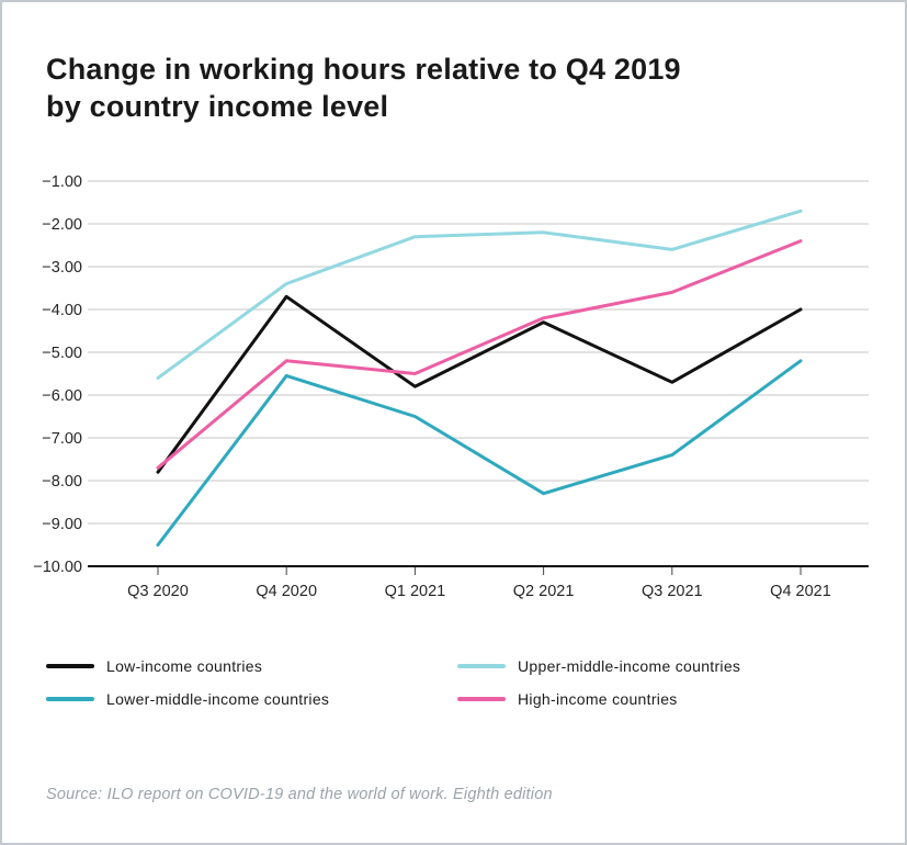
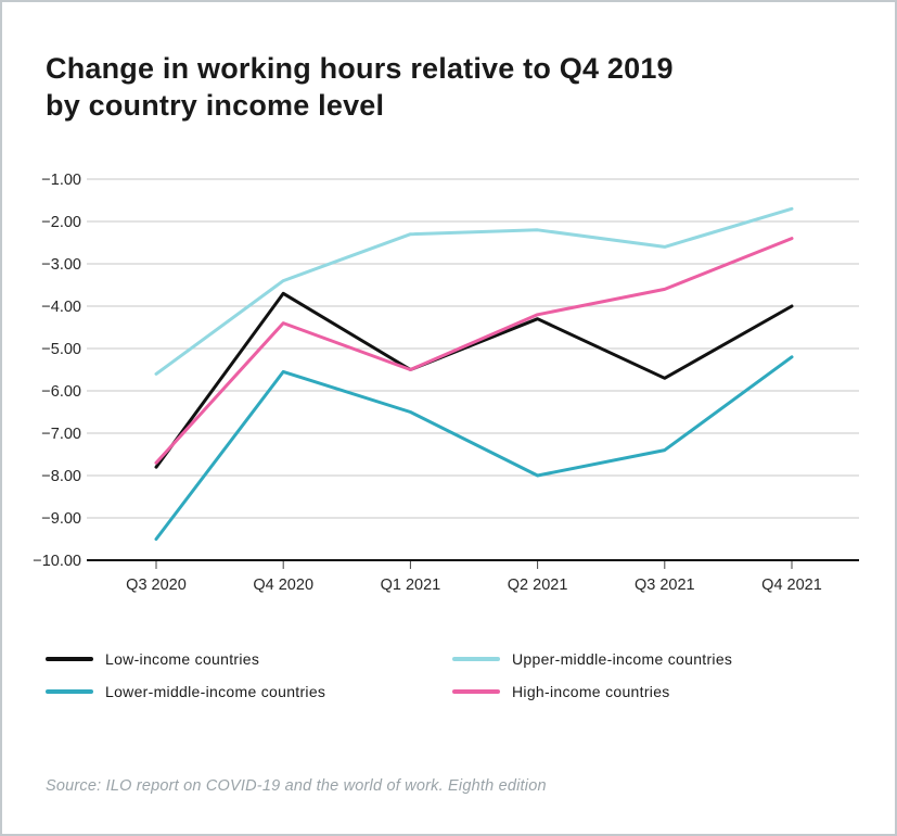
High-income countries/Q4 2020: -5.2 -> -4.4
Low-income countries/Q1 2021: -5.8 -> -5.5
Lower-middle-income countries/Q2 2021: -8.3 -> -8.0
